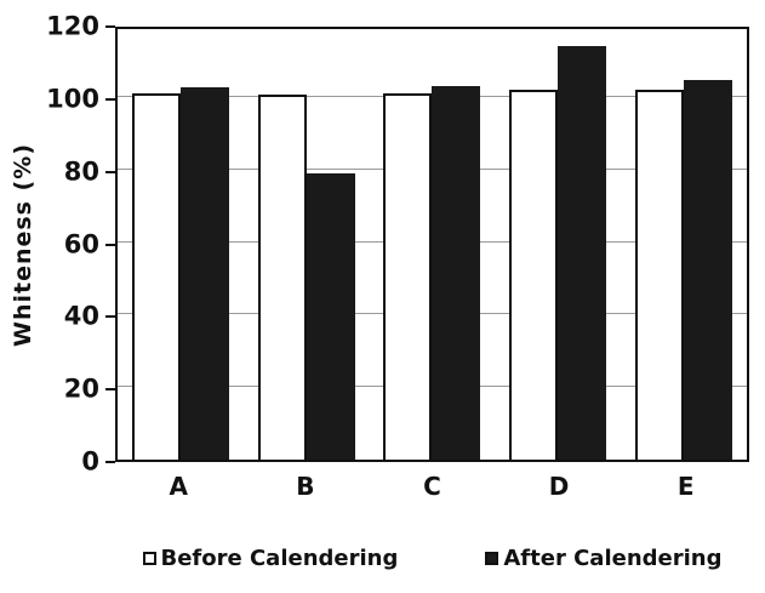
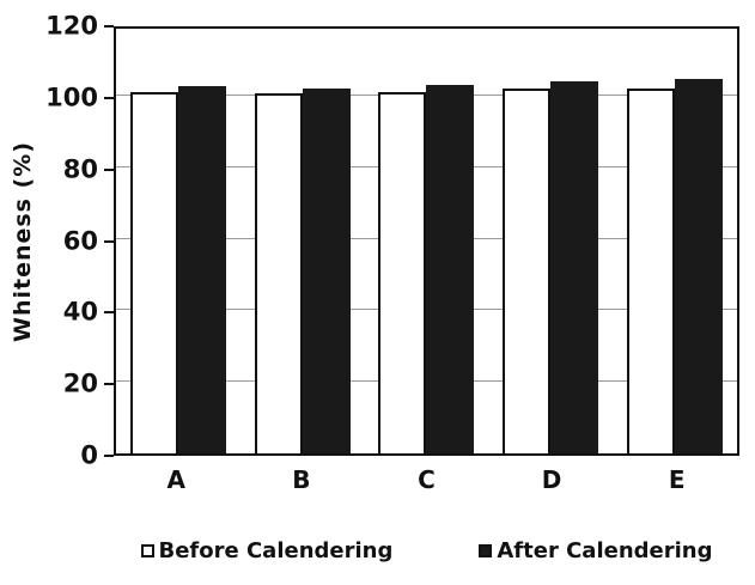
After Calendering/B: 79 -> 102
After Calendering/D: 114 -> 104
